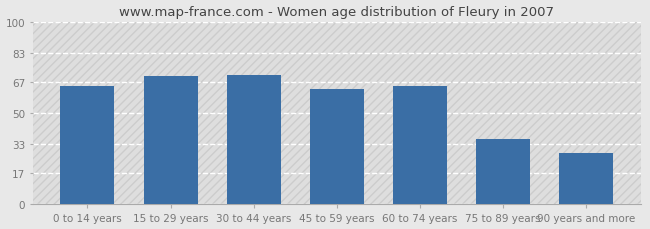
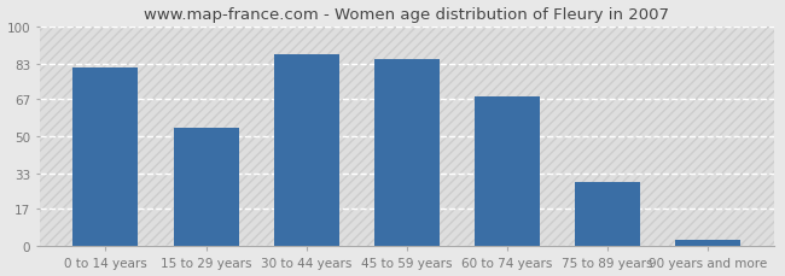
0 to 14 years: 65 -> 81
15 to 29 years: 70 -> 54
30 to 44 years: 71 -> 87
45 to 59 years: 63 -> 85
60 to 74 years: 65 -> 68
75 to 89 years: 36 -> 29
90 years and more: 28 -> 3
